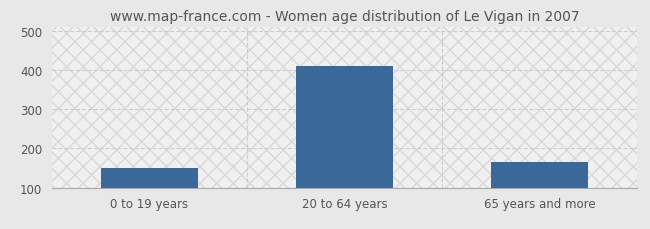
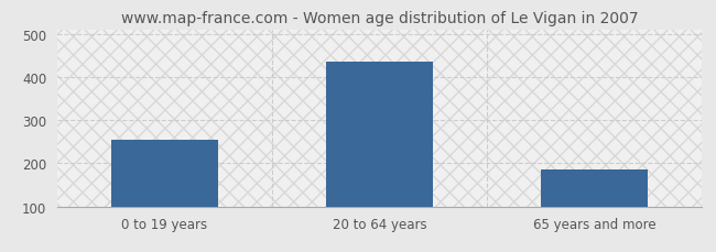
0 to 19 years: 150 -> 255
20 to 64 years: 410 -> 435
65 years and more: 165 -> 185
